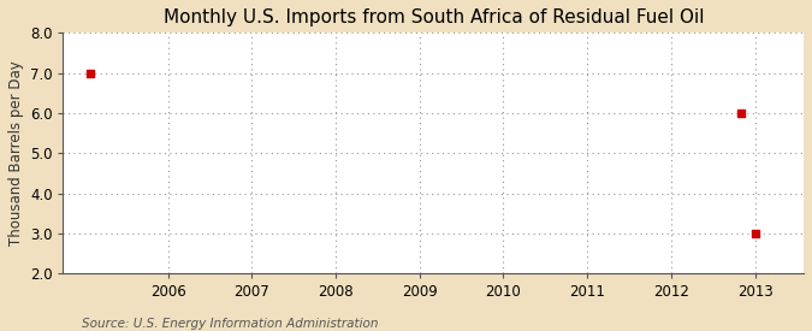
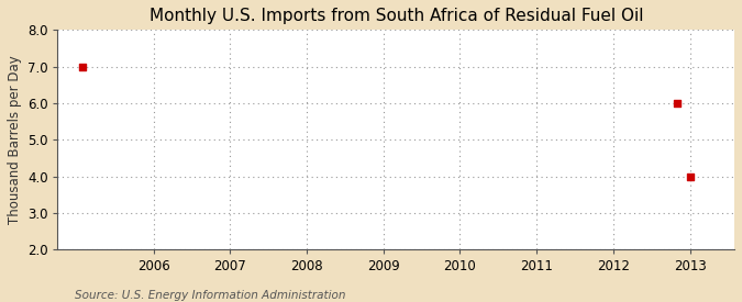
2013: 3 -> 4
